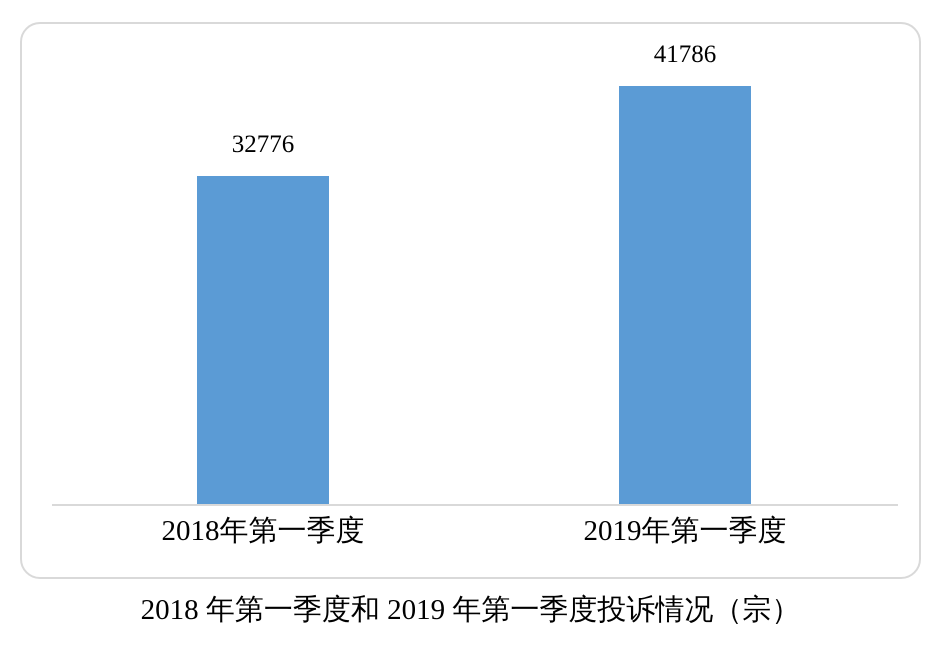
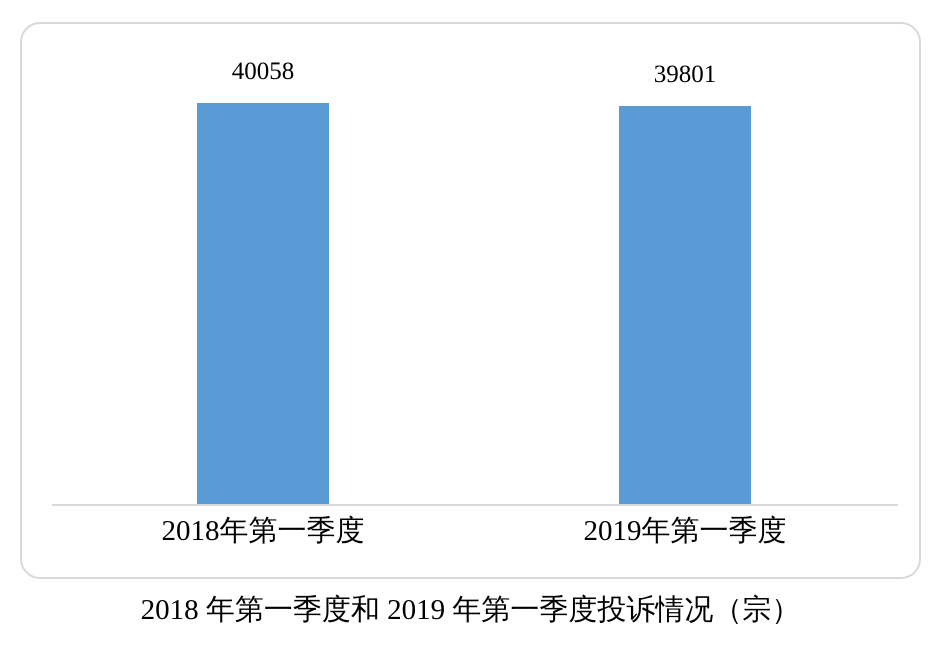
2018年第一季度: 32776 -> 40058
2019年第一季度: 41786 -> 39801
